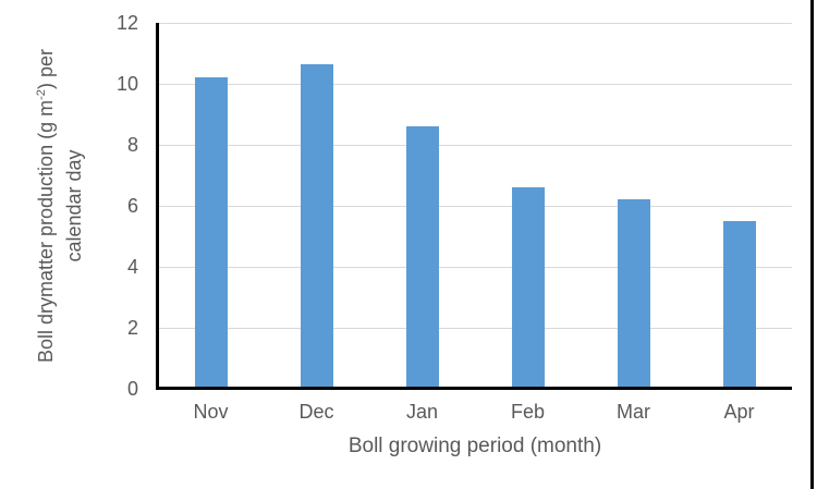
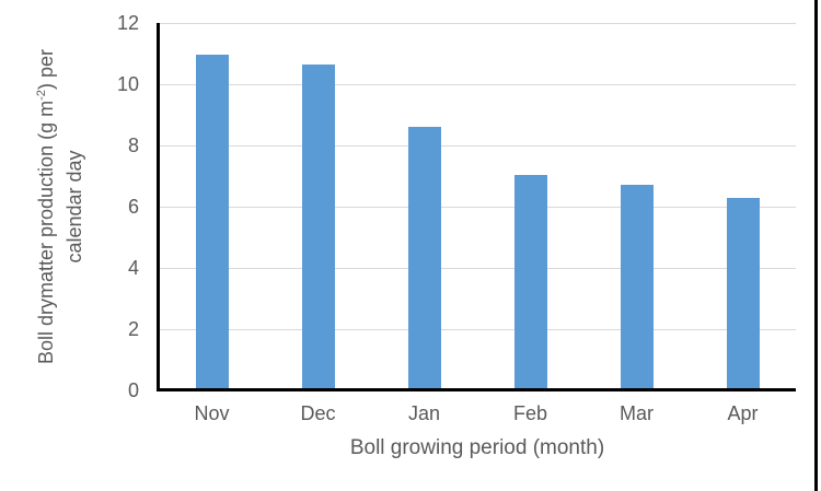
Nov: 10.2 -> 10.9
Feb: 6.6 -> 7.0
Mar: 6.2 -> 6.7
Apr: 5.5 -> 6.3
